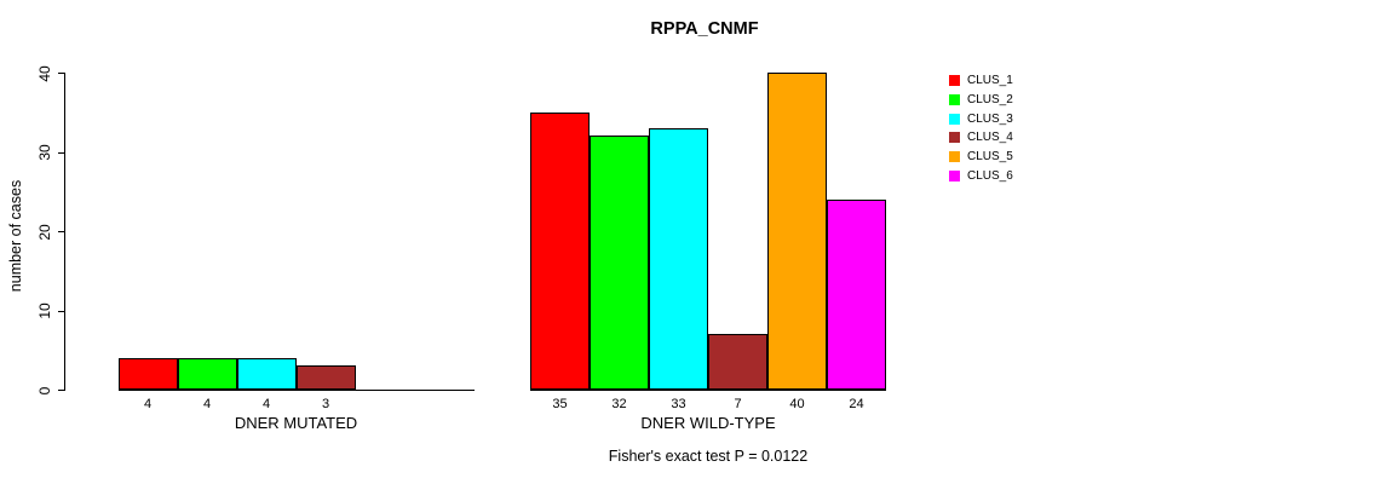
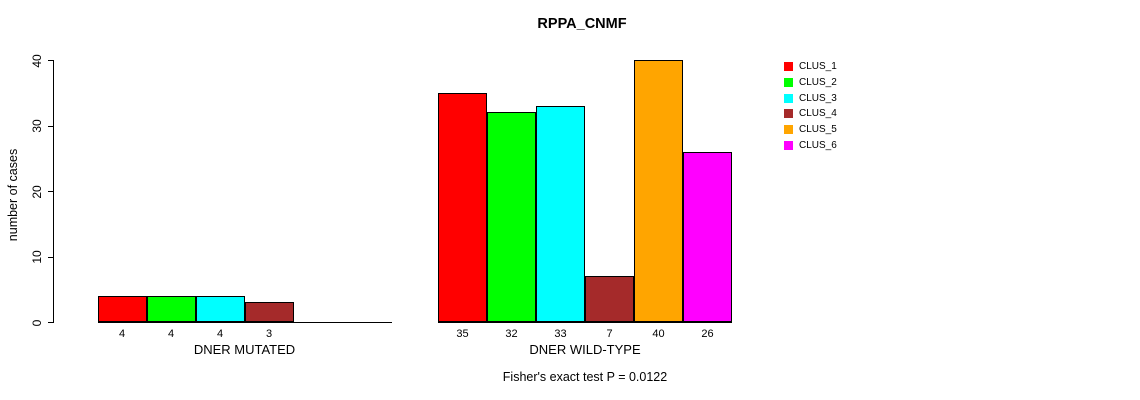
CLUS_6/DNER WILD-TYPE: 24 -> 26
